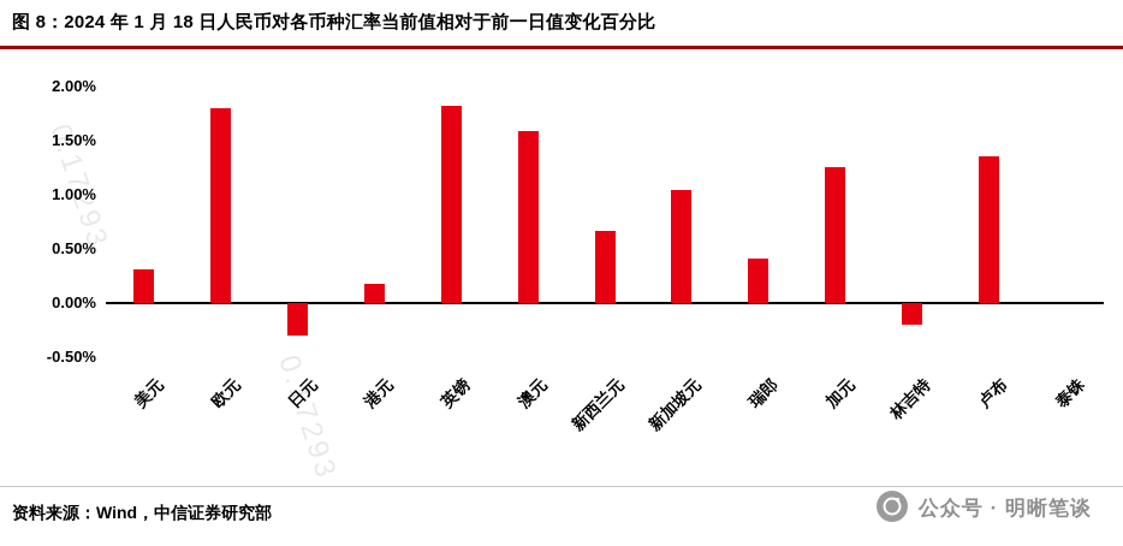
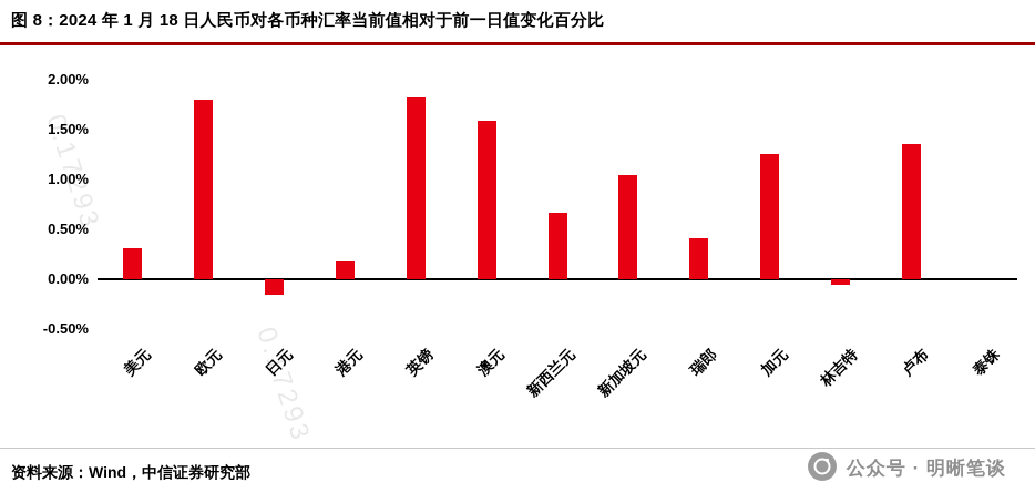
日元: -0.3% -> -0.1%
林吉特: -0.2% -> -0.1%
